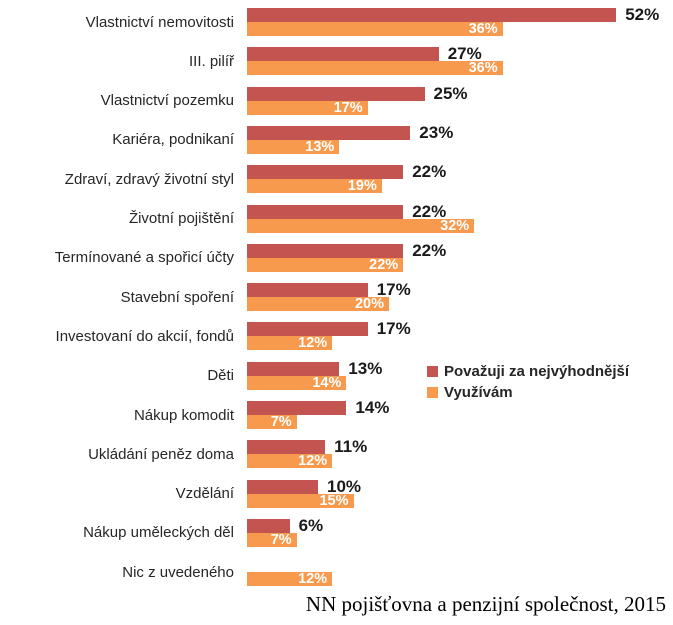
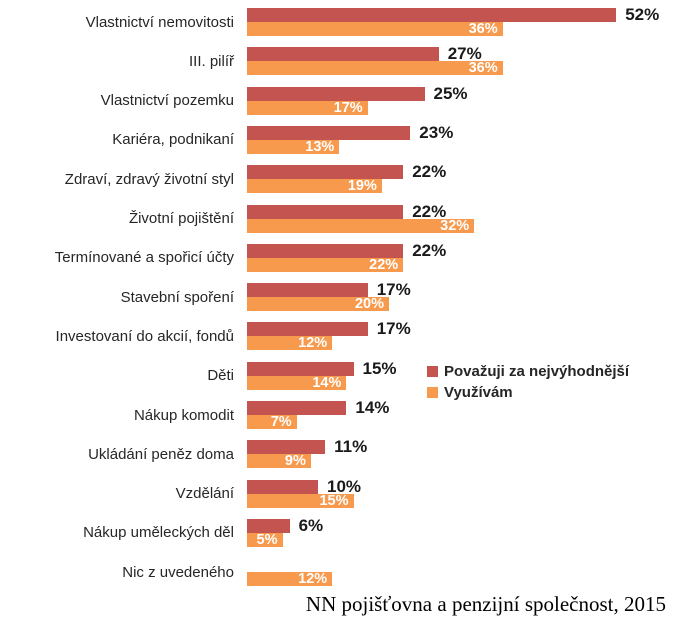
Považuji za nejvýhodnější/Děti: 13% -> 15%
Využívám/Ukládání peněz doma: 12% -> 9%
Využívám/Nákup uměleckých děl: 7% -> 5%
